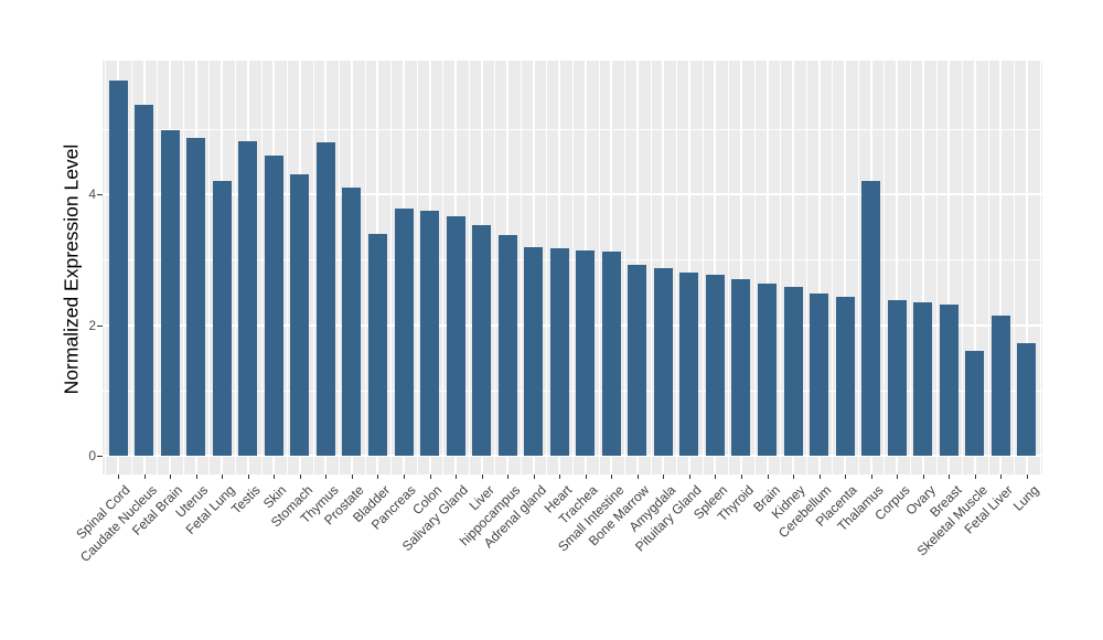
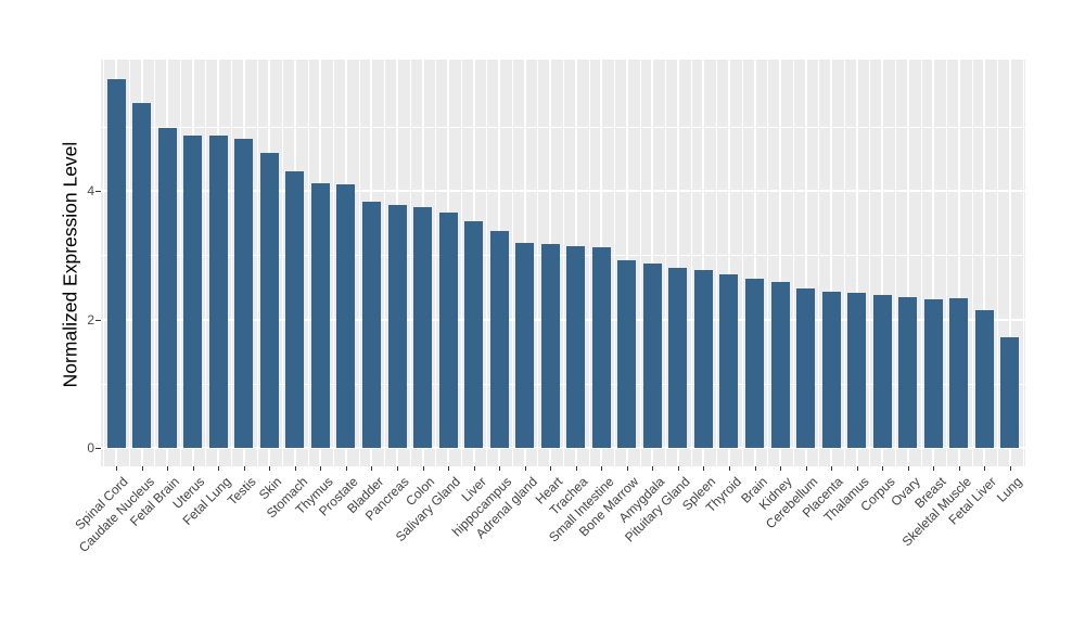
Fetal Lung: 4.2 -> 4.9
Thymus: 4.8 -> 4.1
Bladder: 3.4 -> 3.8
Thalamus: 4.2 -> 2.4
Skeletal Muscle: 1.6 -> 2.3
